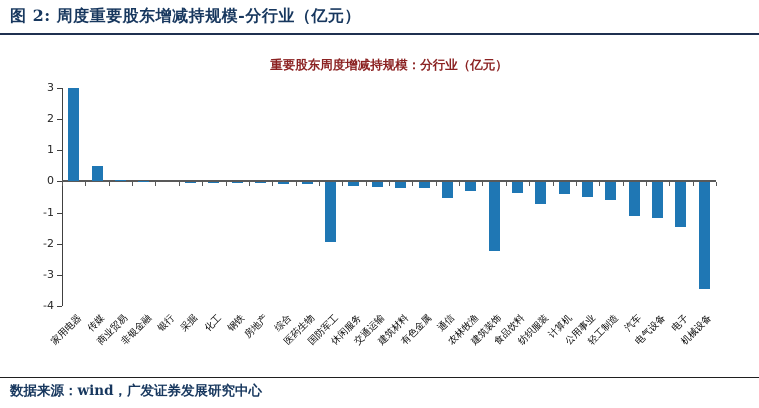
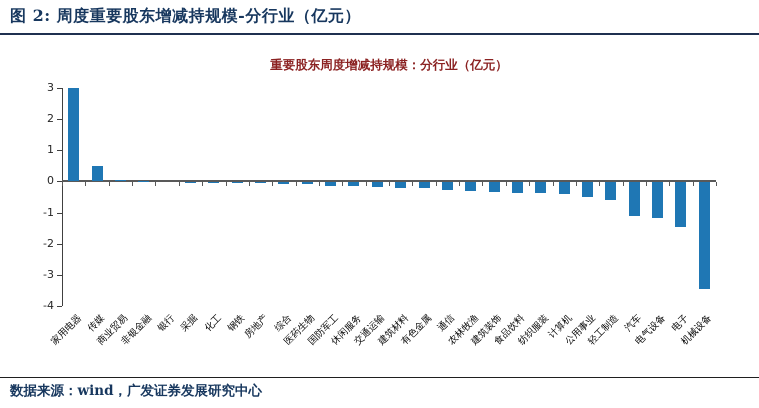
国防军工: -1.9 -> -0.1
通信: -0.5 -> -0.2
建筑装饰: -2.2 -> -0.3
纺织服装: -0.7 -> -0.3
